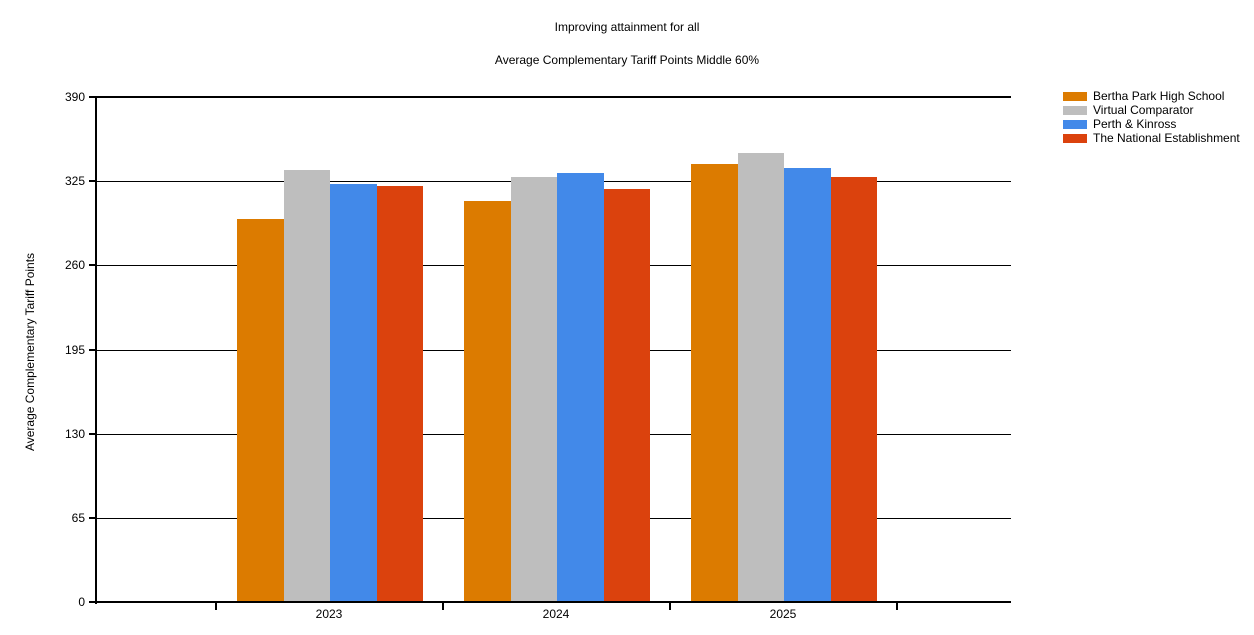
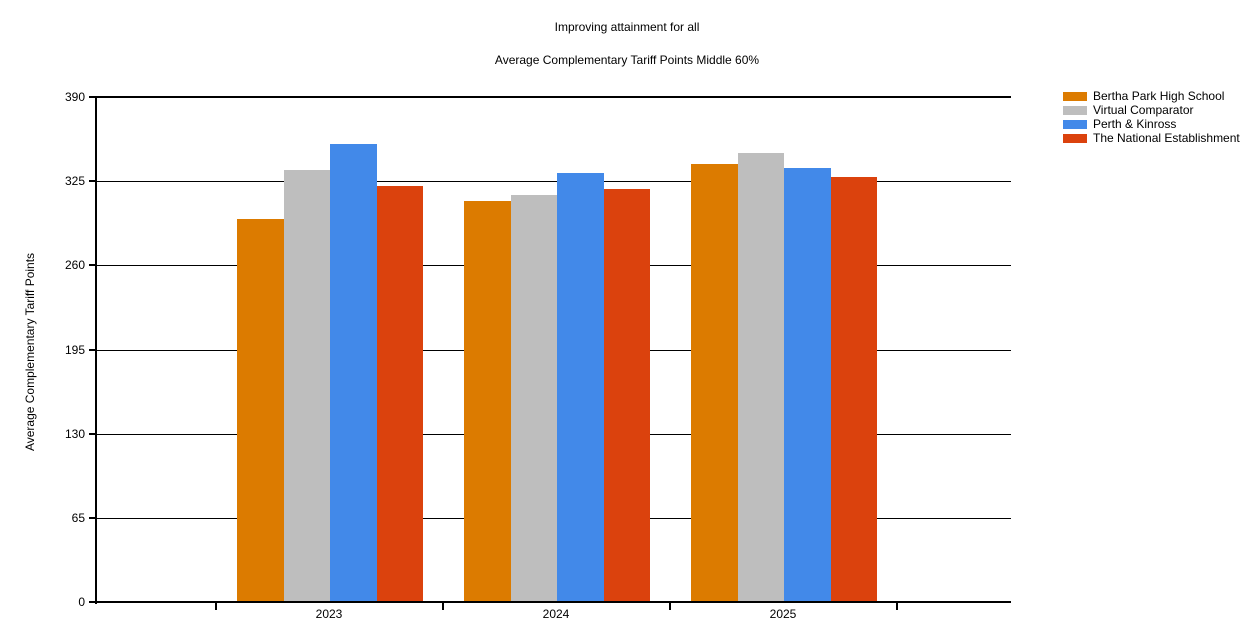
Perth & Kinross/2023: 323 -> 354
Virtual Comparator/2024: 328 -> 314
